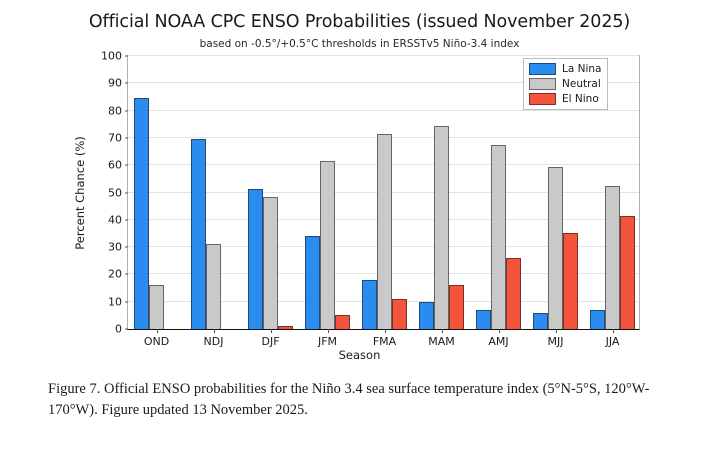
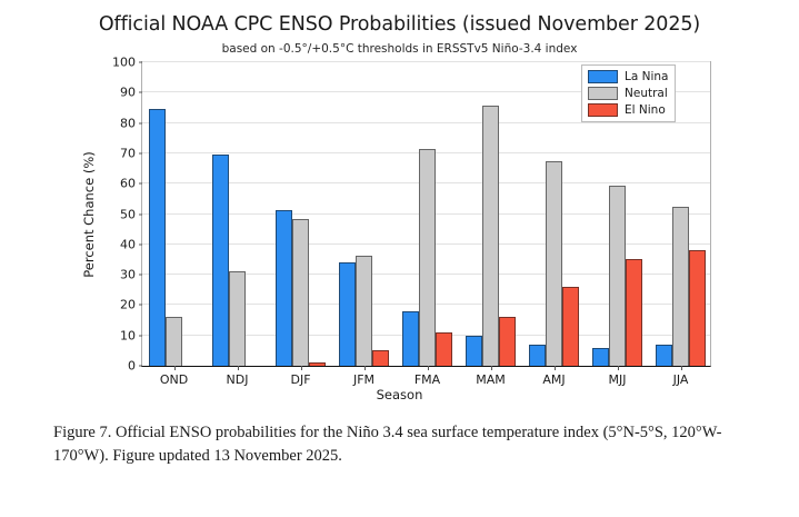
Neutral/JFM: 61 -> 36
Neutral/MAM: 74 -> 85
El Nino/JJA: 41 -> 38
